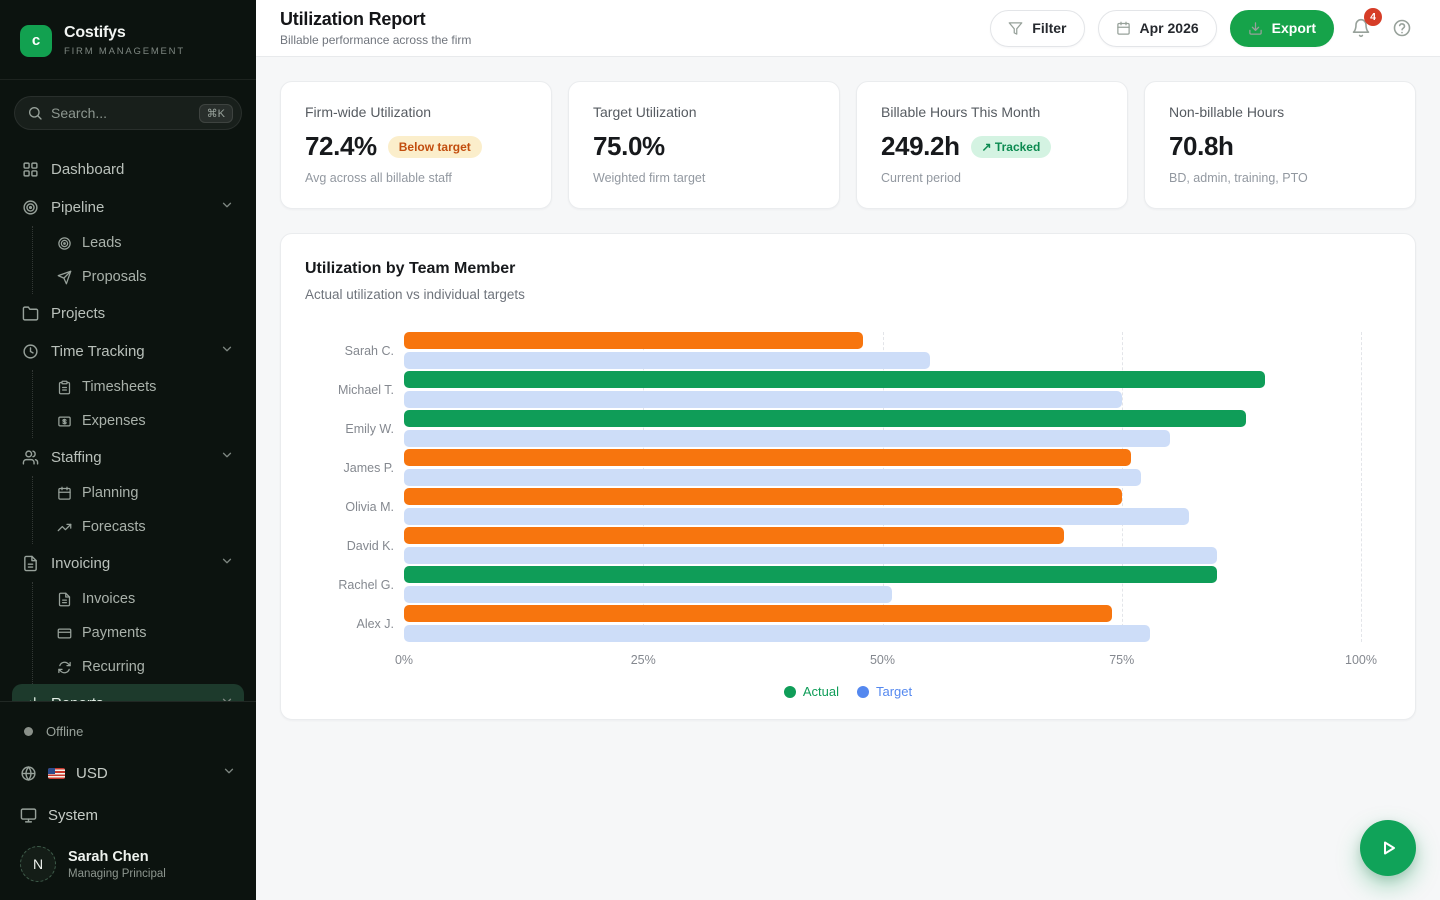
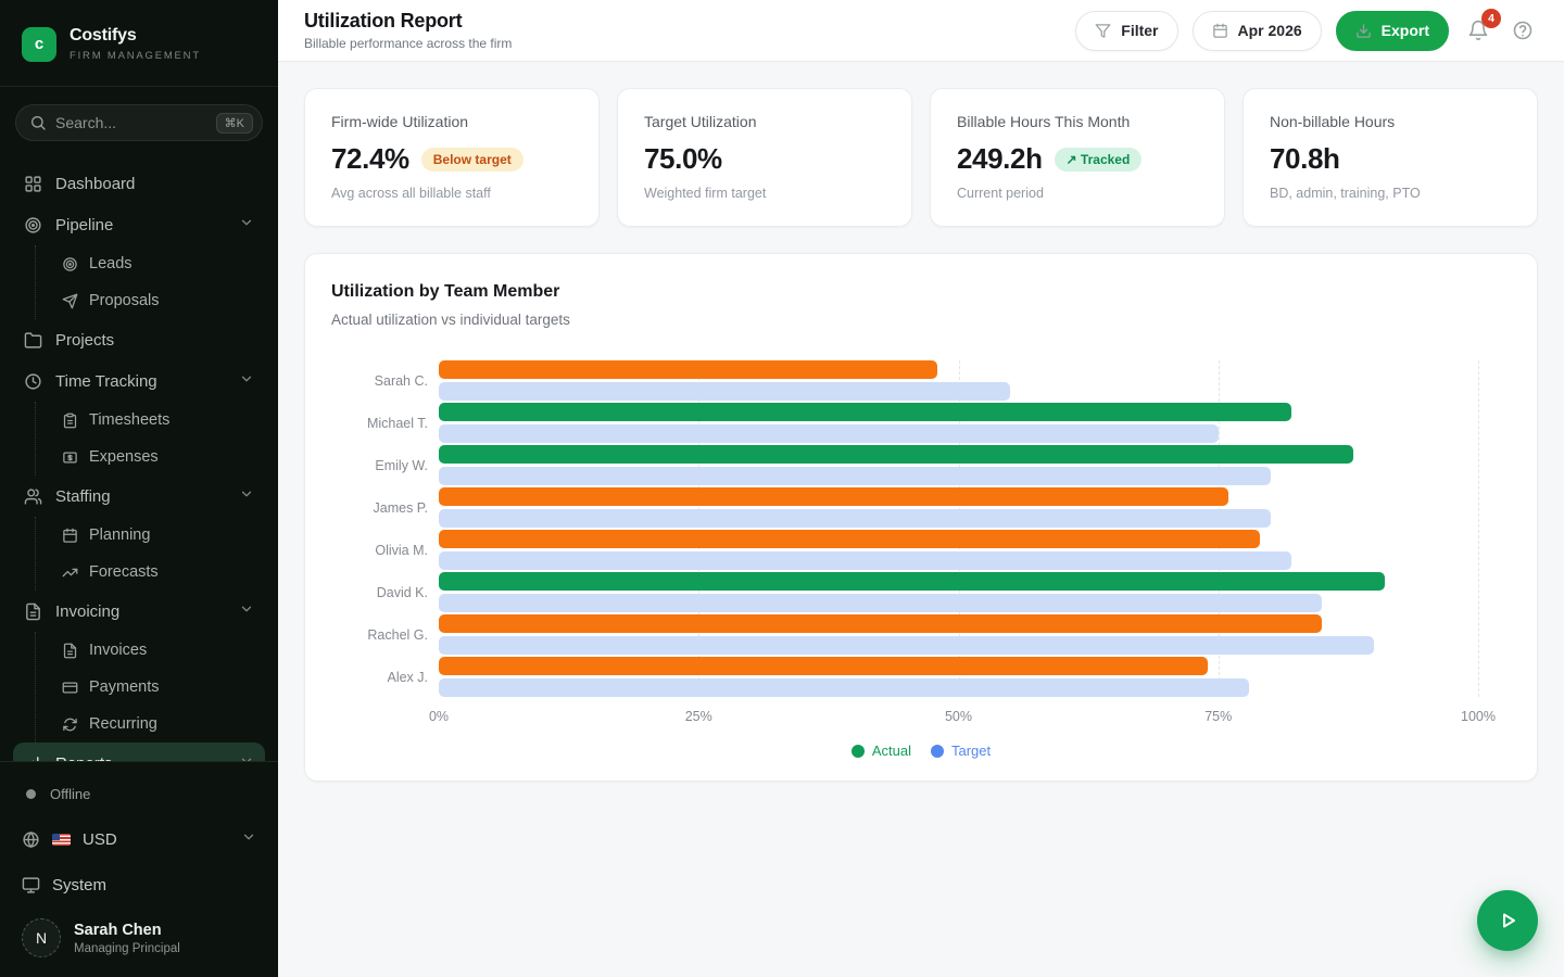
Actual/Michael T.: 90% -> 82%
Target/James P.: 77% -> 80%
Actual/Olivia M.: 75% -> 79%
Actual/David K.: 69% -> 91%
Target/Rachel G.: 51% -> 90%
